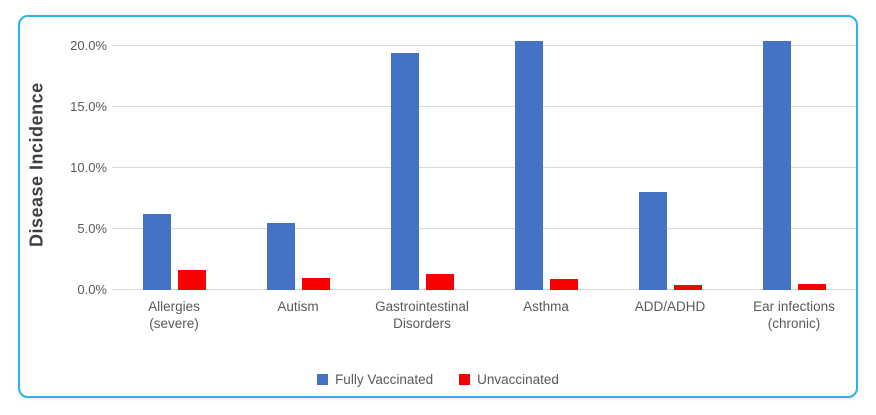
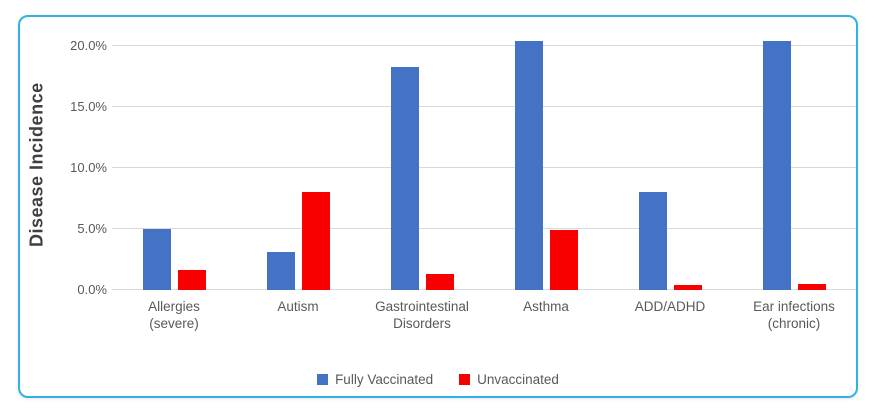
Fully Vaccinated/Allergies (severe): 6.2% -> 5.0%
Fully Vaccinated/Autism: 5.5% -> 3.1%
Unvaccinated/Autism: 1.0% -> 8.0%
Fully Vaccinated/Gastrointestinal Disorders: 19.4% -> 18.3%
Unvaccinated/Asthma: 0.9% -> 4.9%
